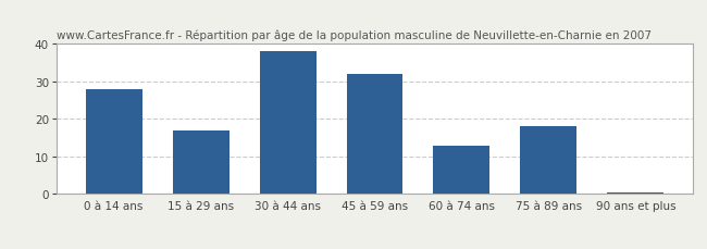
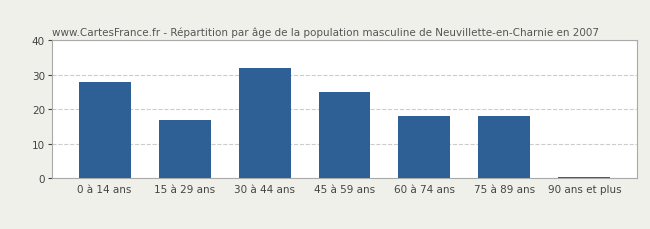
30 à 44 ans: 38.0 -> 32.0
45 à 59 ans: 32.0 -> 25.0
60 à 74 ans: 13.0 -> 18.0
